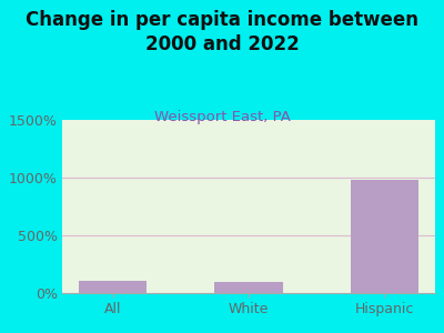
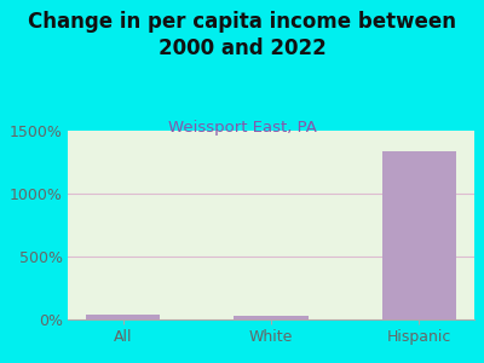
All: 110% -> 40%
White: 100% -> 30%
Hispanic: 980% -> 1340%
